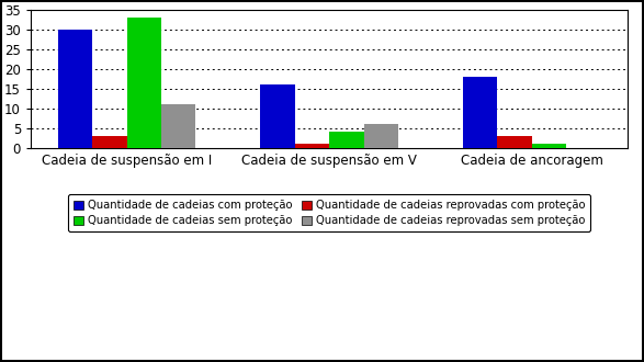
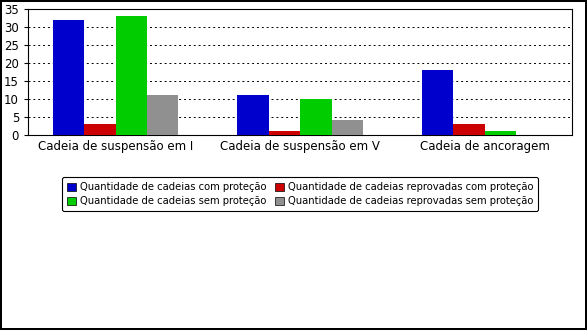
Quantidade de cadeias com proteção/Cadeia de suspensão em I: 30 -> 32
Quantidade de cadeias com proteção/Cadeia de suspensão em V: 16 -> 11
Quantidade de cadeias sem proteção/Cadeia de suspensão em V: 4 -> 10
Quantidade de cadeias reprovadas sem proteção/Cadeia de suspensão em V: 6 -> 4
